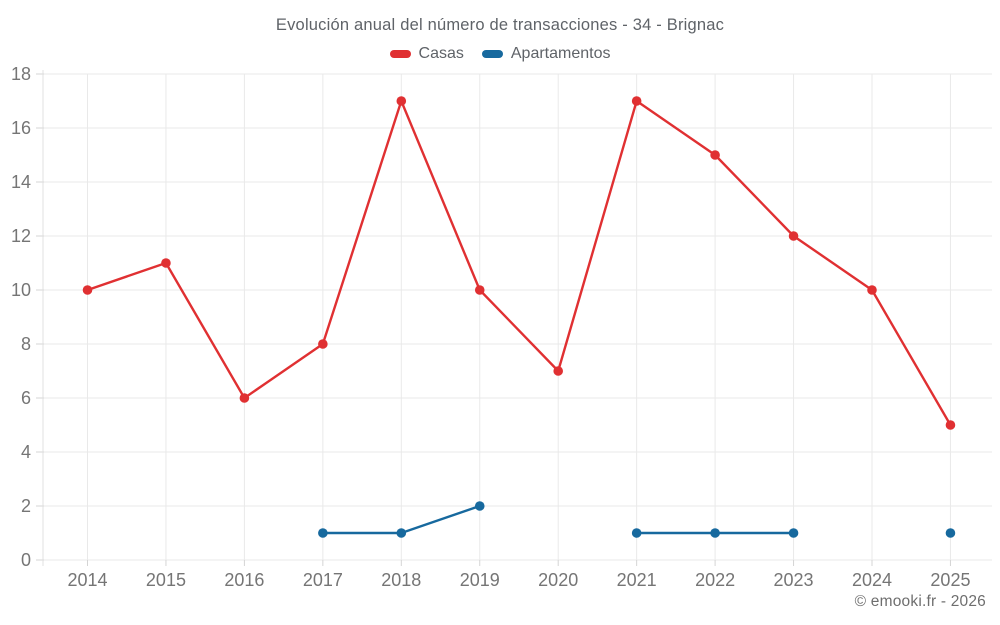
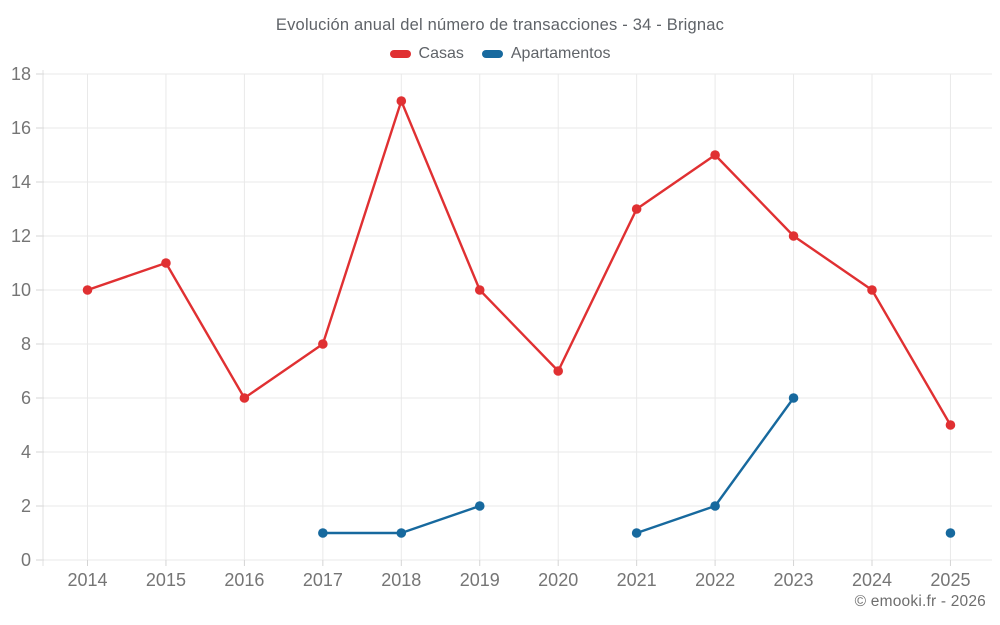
Casas/2021: 17 -> 13
Apartamentos/2022: 1 -> 2
Apartamentos/2023: 1 -> 6
